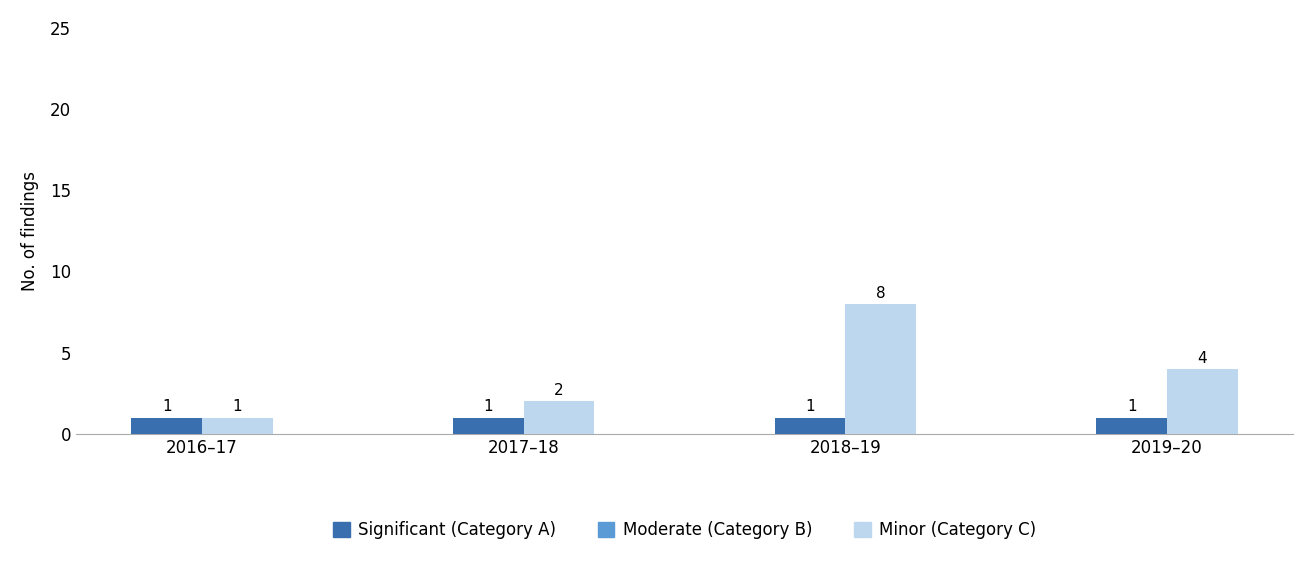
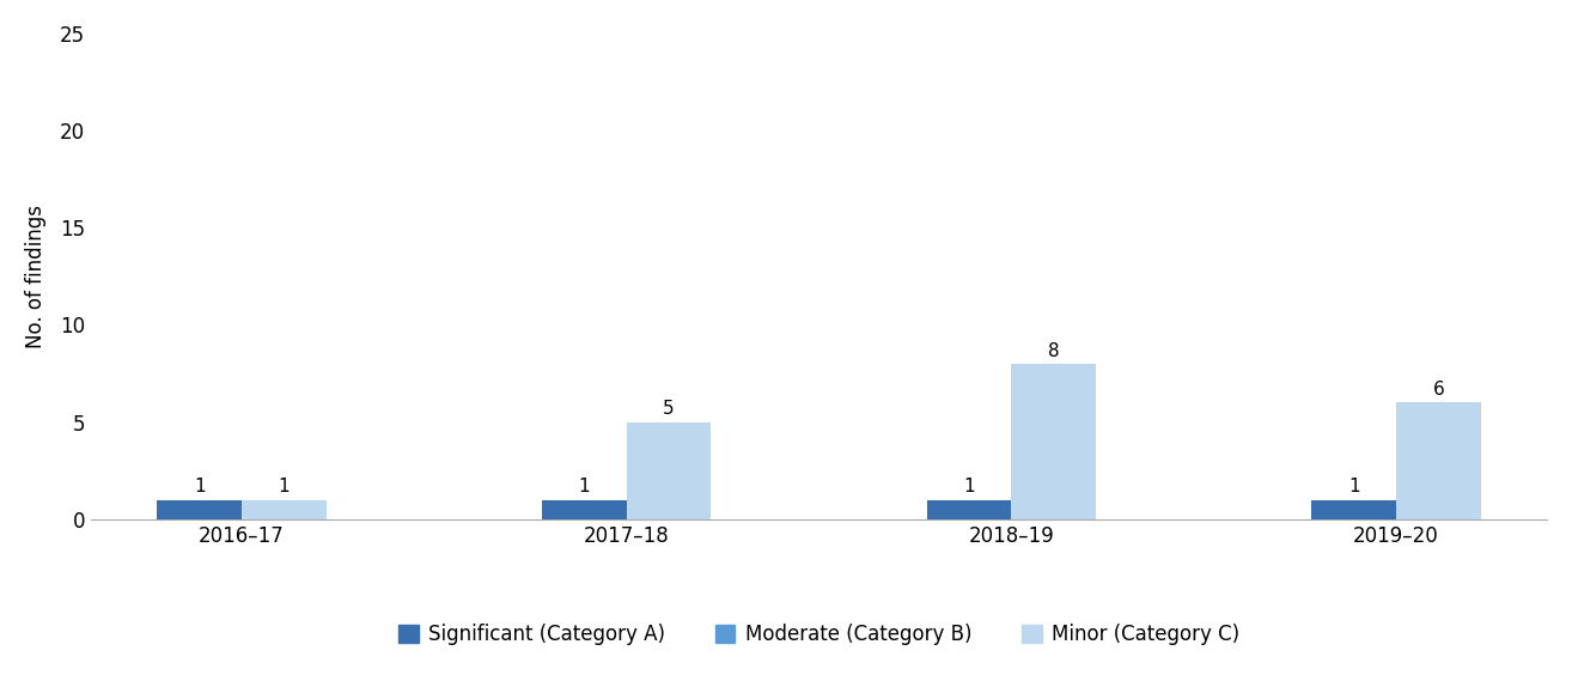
Minor (Category C)/2017–18: 2 -> 5
Minor (Category C)/2019–20: 4 -> 6
